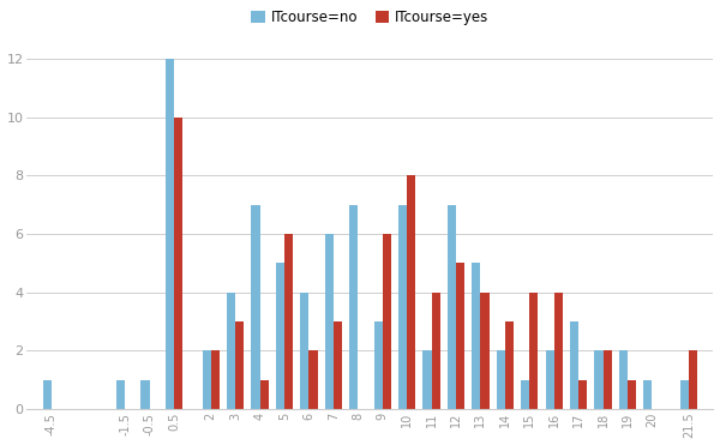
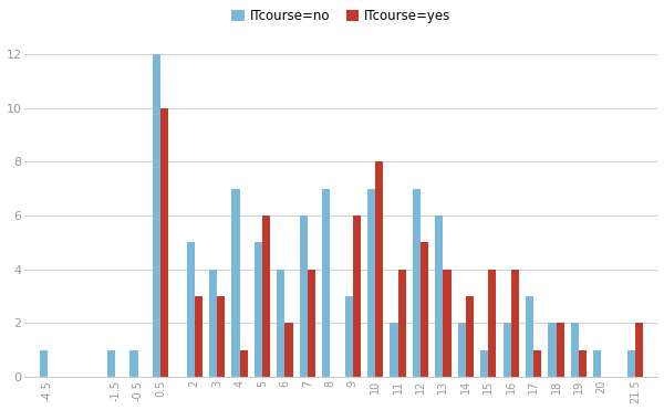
ITcourse=no/2: 2 -> 5
ITcourse=yes/2: 2 -> 3
ITcourse=yes/7: 3 -> 4
ITcourse=no/13: 5 -> 6
